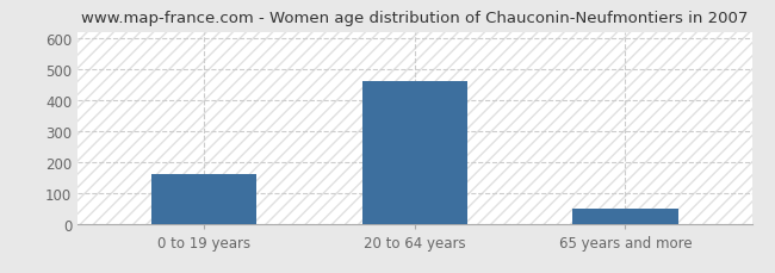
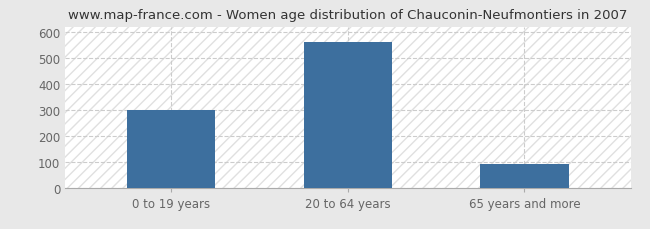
0 to 19 years: 160 -> 300
20 to 64 years: 460 -> 560
65 years and more: 50 -> 90
